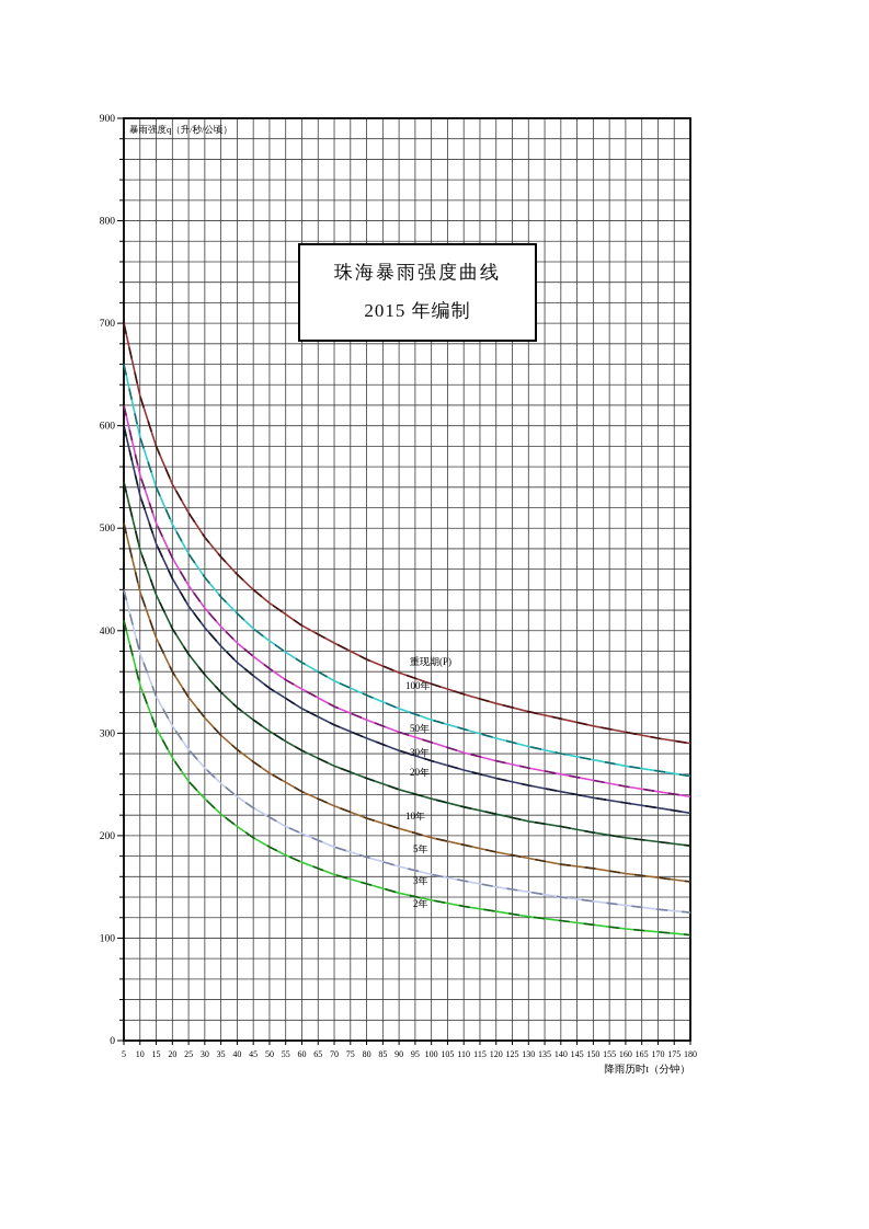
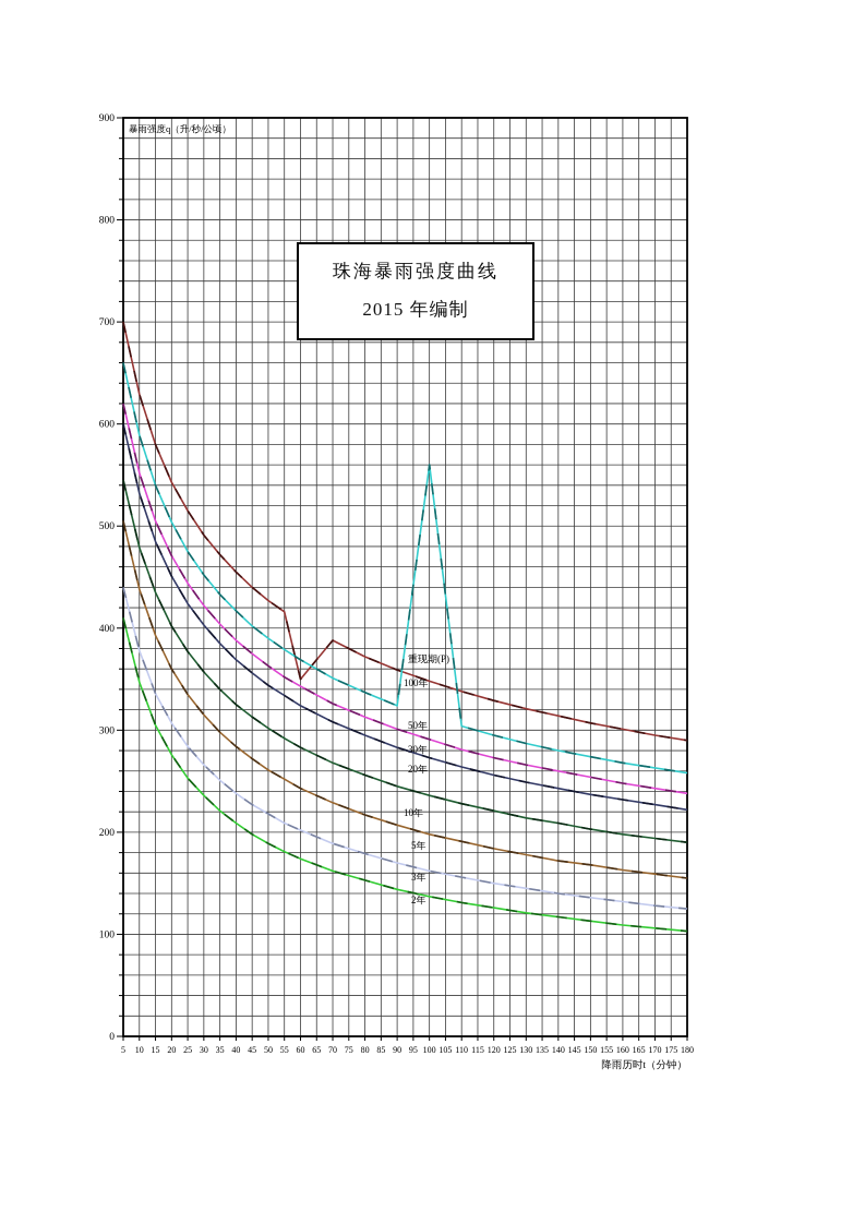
100年/60: 400 -> 350
50年/100: 310 -> 560
